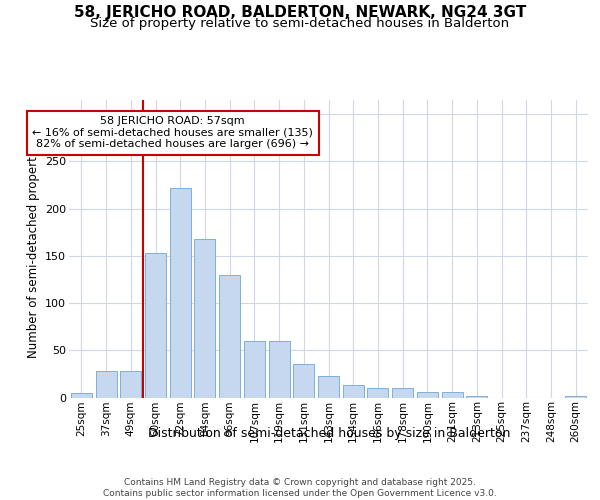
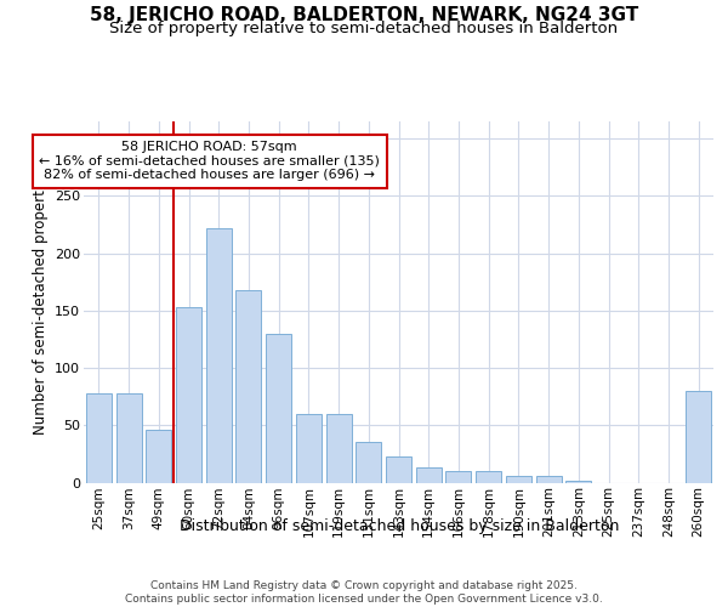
25sqm: 5 -> 78
37sqm: 28 -> 78
49sqm: 28 -> 46
260sqm: 2 -> 80
